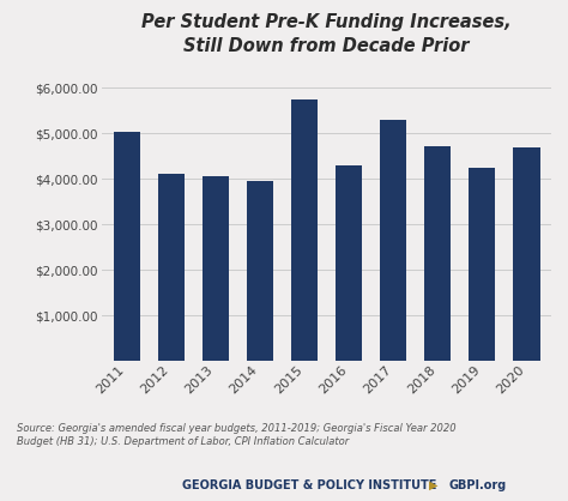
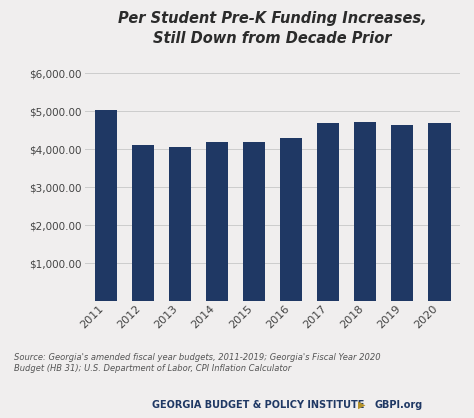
2014: $3,950 -> $4,200
2015: $5,750 -> $4,200
2017: $5,300 -> $4,700
2019: $4,250 -> $4,650
